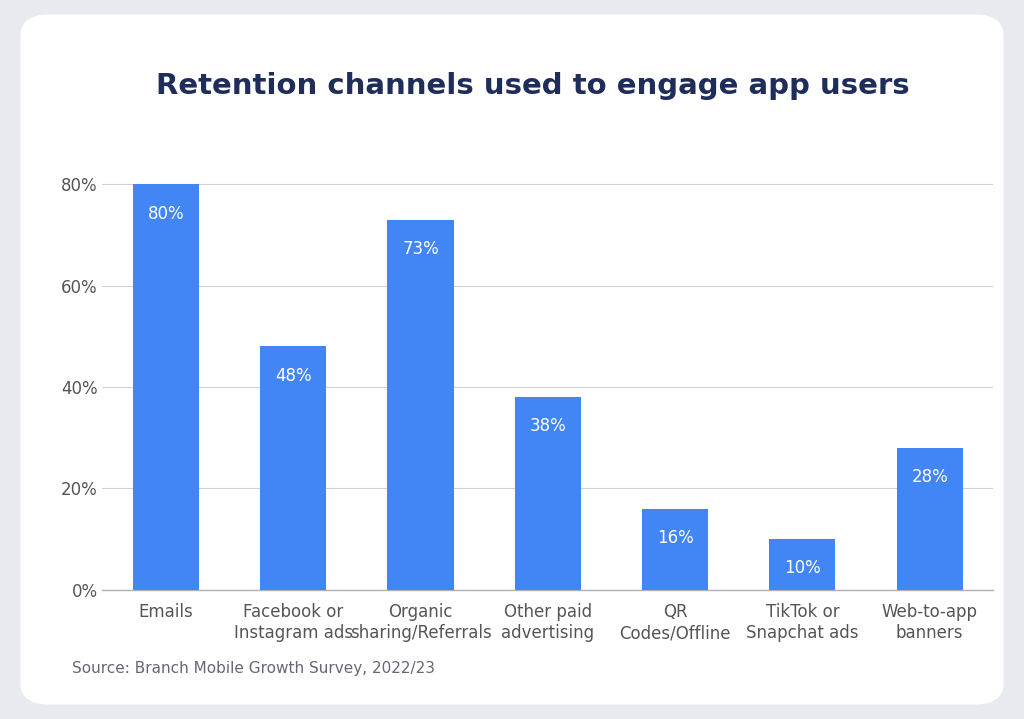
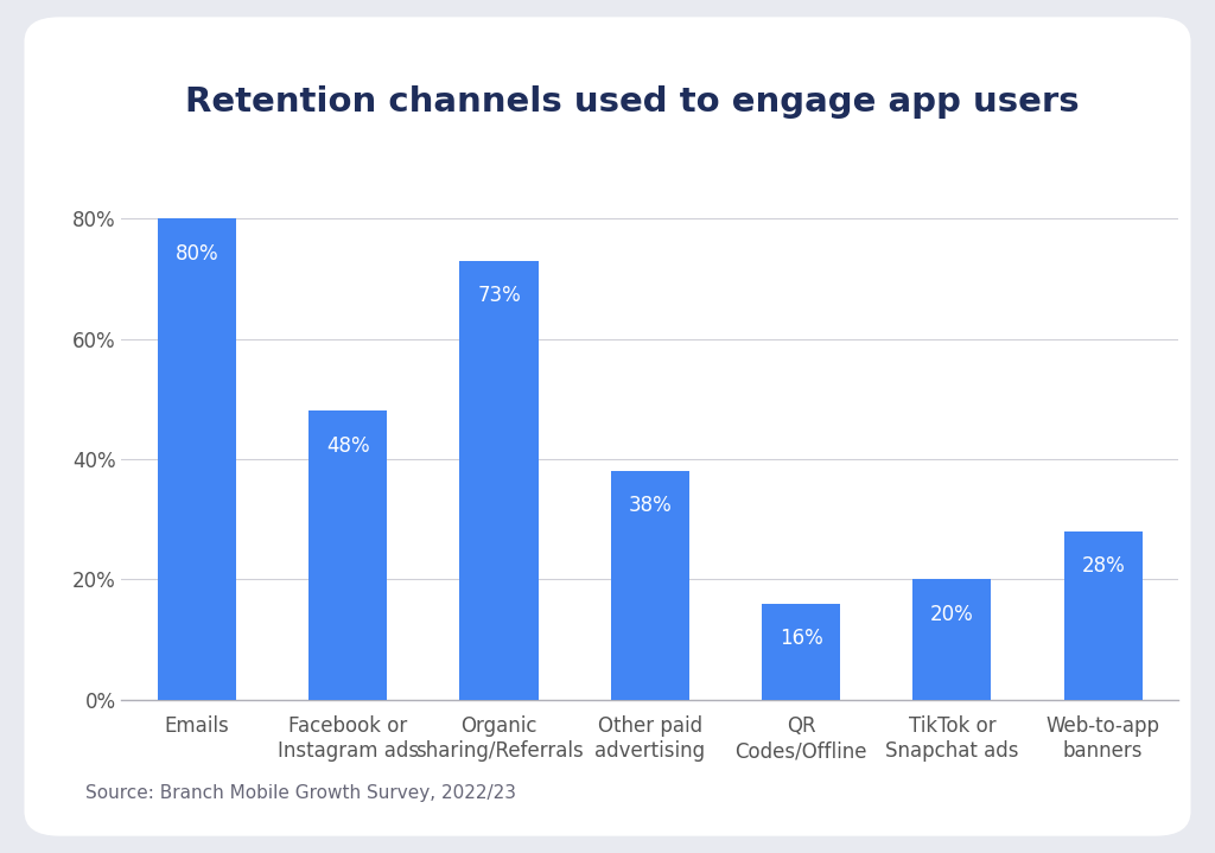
TikTok or Snapchat ads: 10% -> 20%
